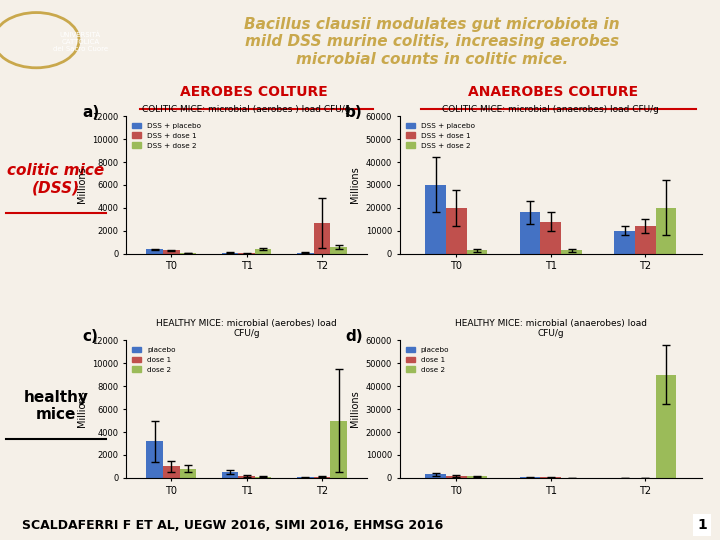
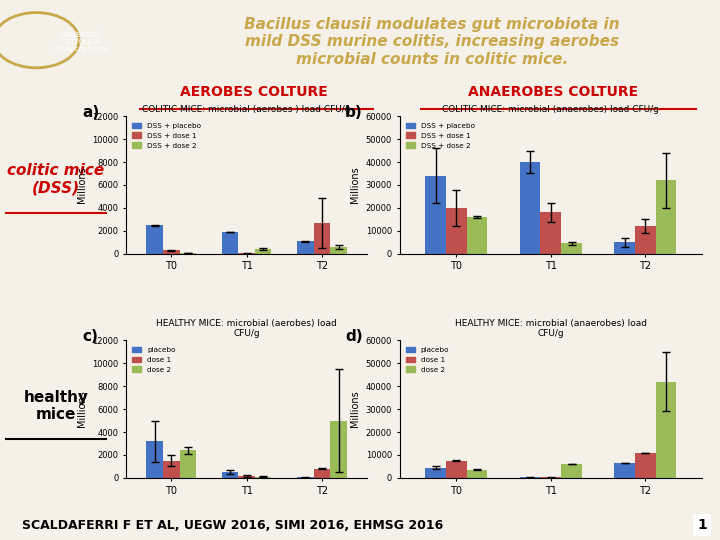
COLITIC MICE: microbial (aerobes ) load CFU/g/DSS + placebo/T0: 400 -> 2500
COLITIC MICE: microbial (aerobes ) load CFU/g/DSS + placebo/T1: 100 -> 1900
COLITIC MICE: microbial (aerobes ) load CFU/g/DSS + placebo/T2: 100 -> 1100
COLITIC MICE: microbial (anaerobes) load CFU/g/DSS + placebo/T0: 30000 -> 34000
COLITIC MICE: microbial (anaerobes) load CFU/g/DSS + dose 2/T0: 1500 -> 16000
COLITIC MICE: microbial (anaerobes) load CFU/g/DSS + placebo/T1: 18000 -> 40000
COLITIC MICE: microbial (anaerobes) load CFU/g/DSS + dose 1/T1: 14000 -> 18000
COLITIC MICE: microbial (anaerobes) load CFU/g/DSS + dose 2/T1: 1500 -> 4500
COLITIC MICE: microbial (anaerobes) load CFU/g/DSS + placebo/T2: 10000 -> 5000
COLITIC MICE: microbial (anaerobes) load CFU/g/DSS + dose 2/T2: 20000 -> 32000
HEALTHY MICE: microbial (aerobes) load CFU/g/dose 1/T0: 1000 -> 1500
HEALTHY MICE: microbial (aerobes) load CFU/g/dose 2/T0: 800 -> 2400
HEALTHY MICE: microbial (aerobes) load CFU/g/dose 1/T2: 100 -> 800
HEALTHY MICE: microbial (anaerobes) load CFU/g/placebo/T0: 1500 -> 4500
HEALTHY MICE: microbial (anaerobes) load CFU/g/dose 1/T0: 800 -> 7500
HEALTHY MICE: microbial (anaerobes) load CFU/g/dose 2/T0: 700 -> 3500
HEALTHY MICE: microbial (anaerobes) load CFU/g/dose 2/T1: 100 -> 6000
HEALTHY MICE: microbial (anaerobes) load CFU/g/placebo/T2: 100 -> 6500
HEALTHY MICE: microbial (anaerobes) load CFU/g/dose 1/T2: 100 -> 11000
HEALTHY MICE: microbial (anaerobes) load CFU/g/dose 2/T2: 45000 -> 42000
